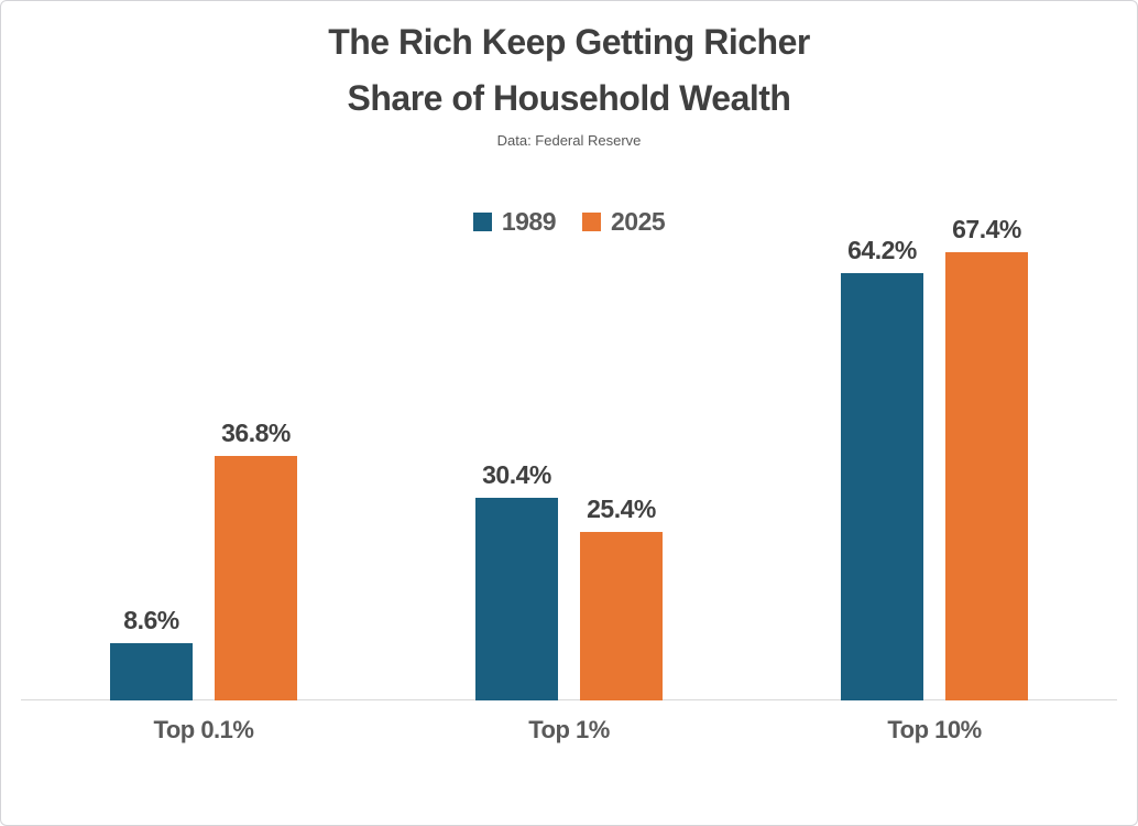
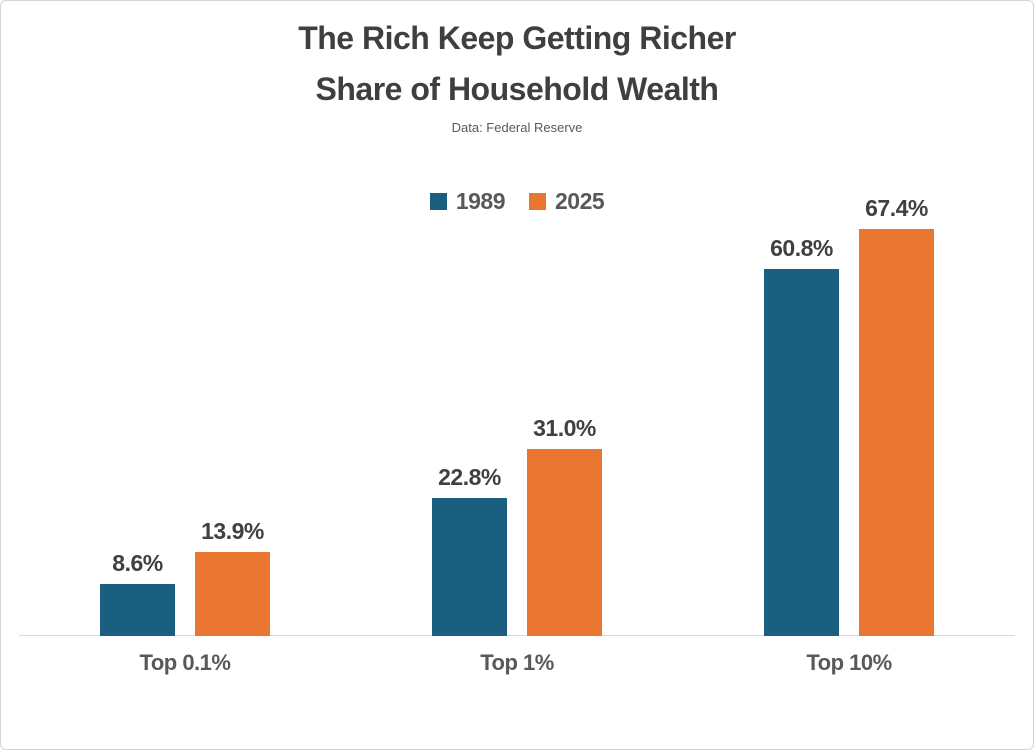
2025/Top 0.1%: 36.8% -> 13.9%
1989/Top 1%: 30.4% -> 22.8%
2025/Top 1%: 25.4% -> 31.0%
1989/Top 10%: 64.2% -> 60.8%
